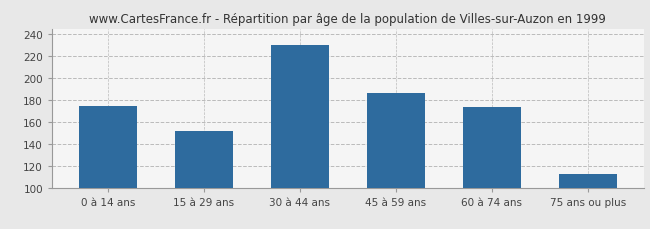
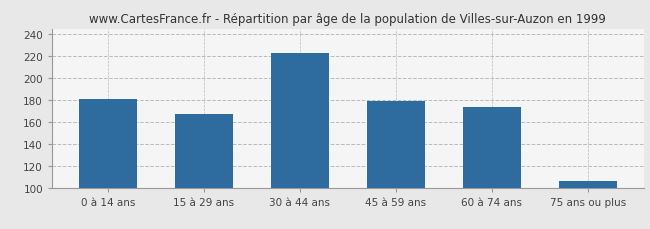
0 à 14 ans: 175 -> 181
15 à 29 ans: 152 -> 167
30 à 44 ans: 230 -> 223
45 à 59 ans: 186 -> 179
75 ans ou plus: 112 -> 106
